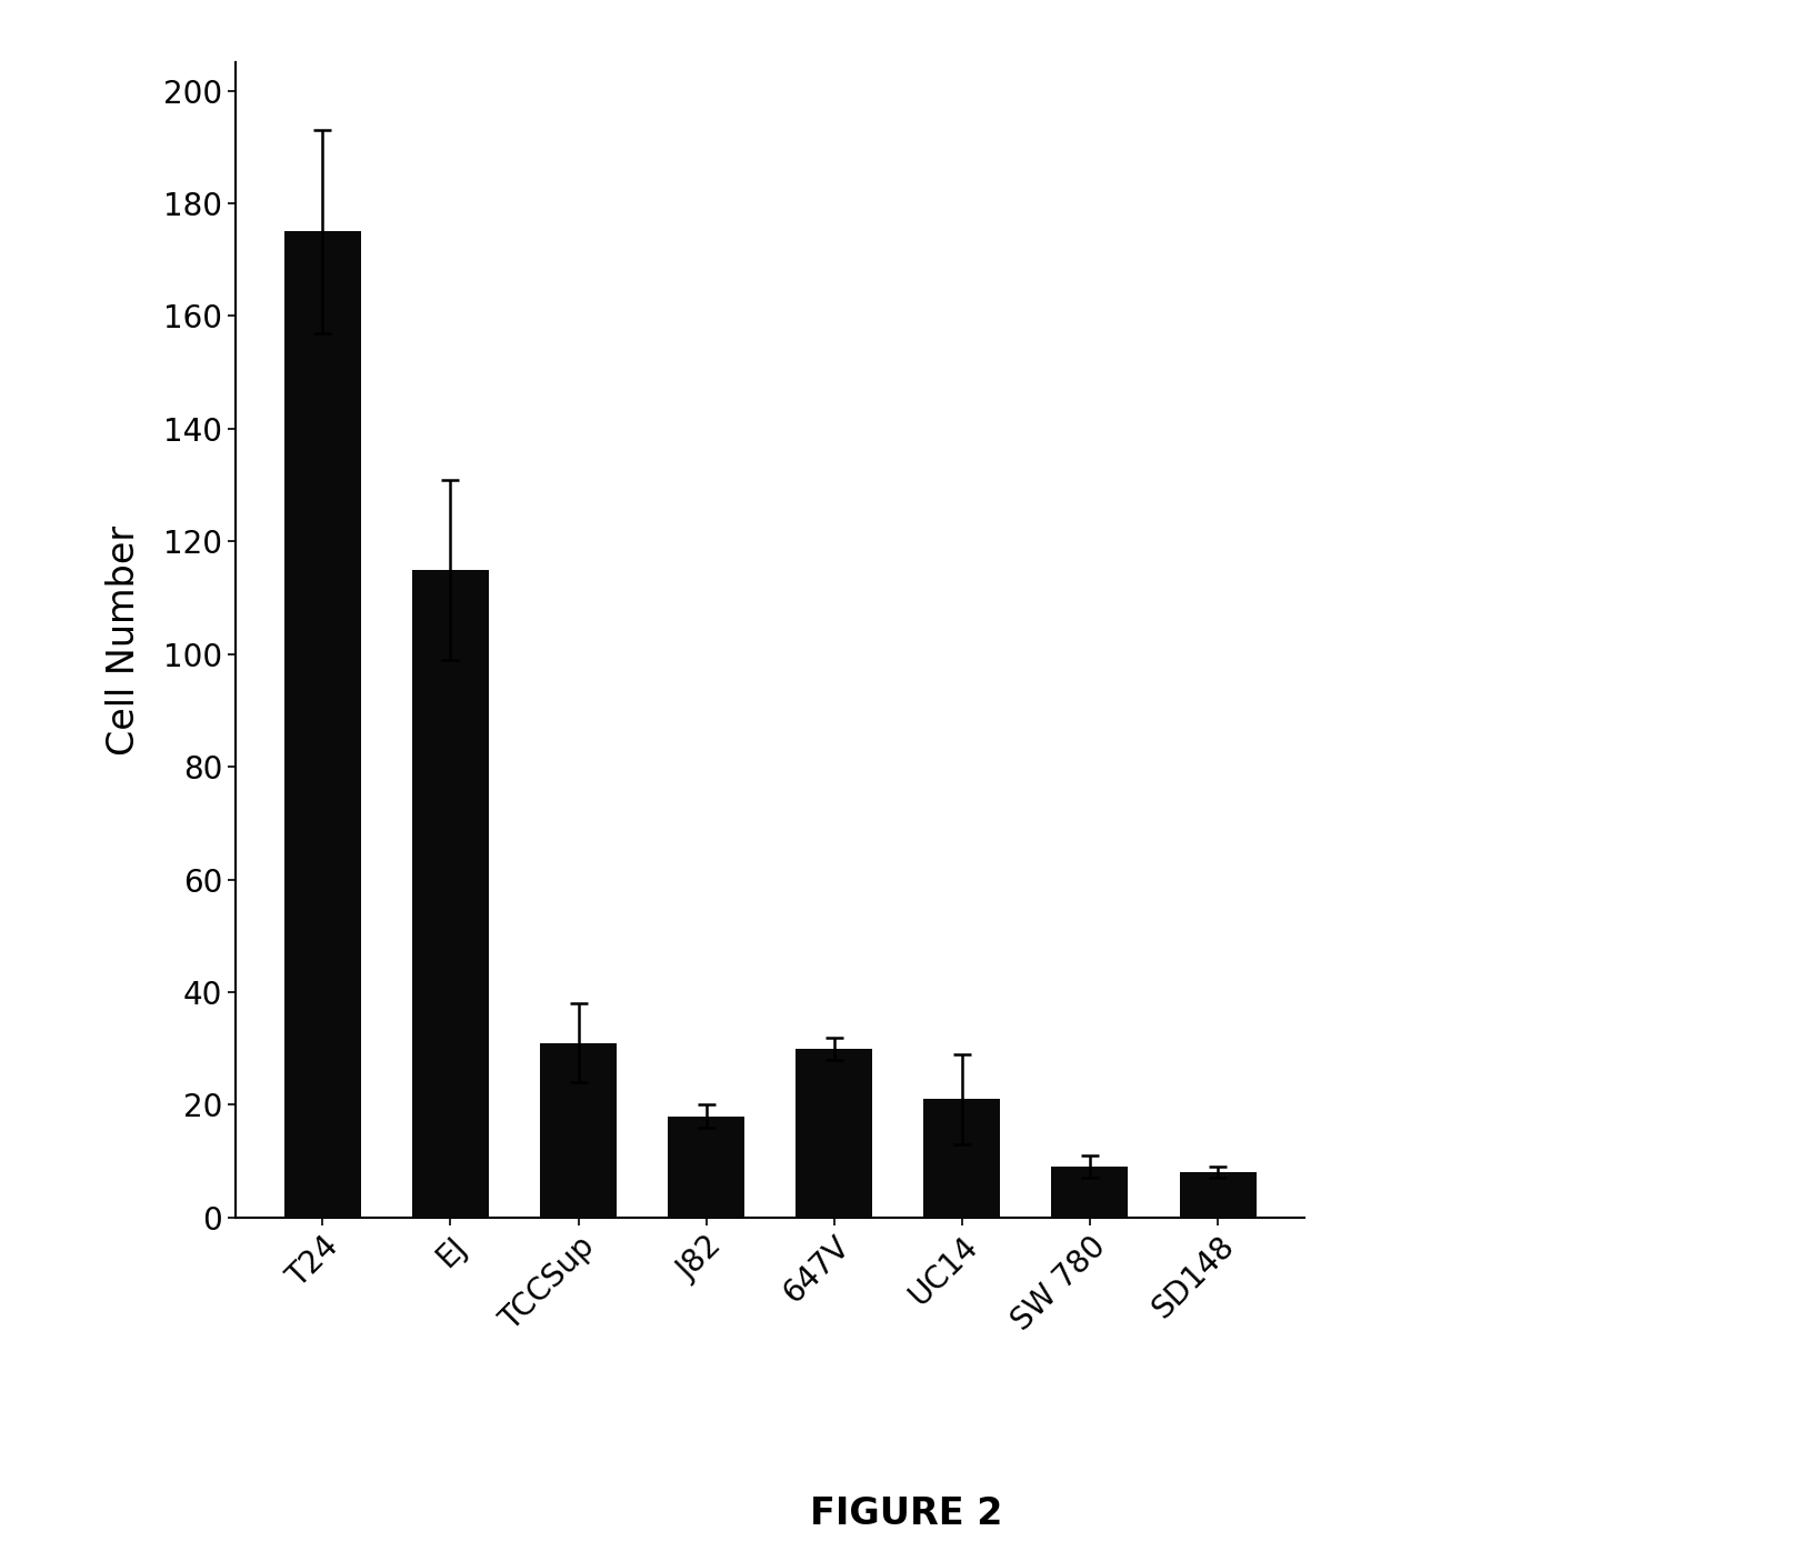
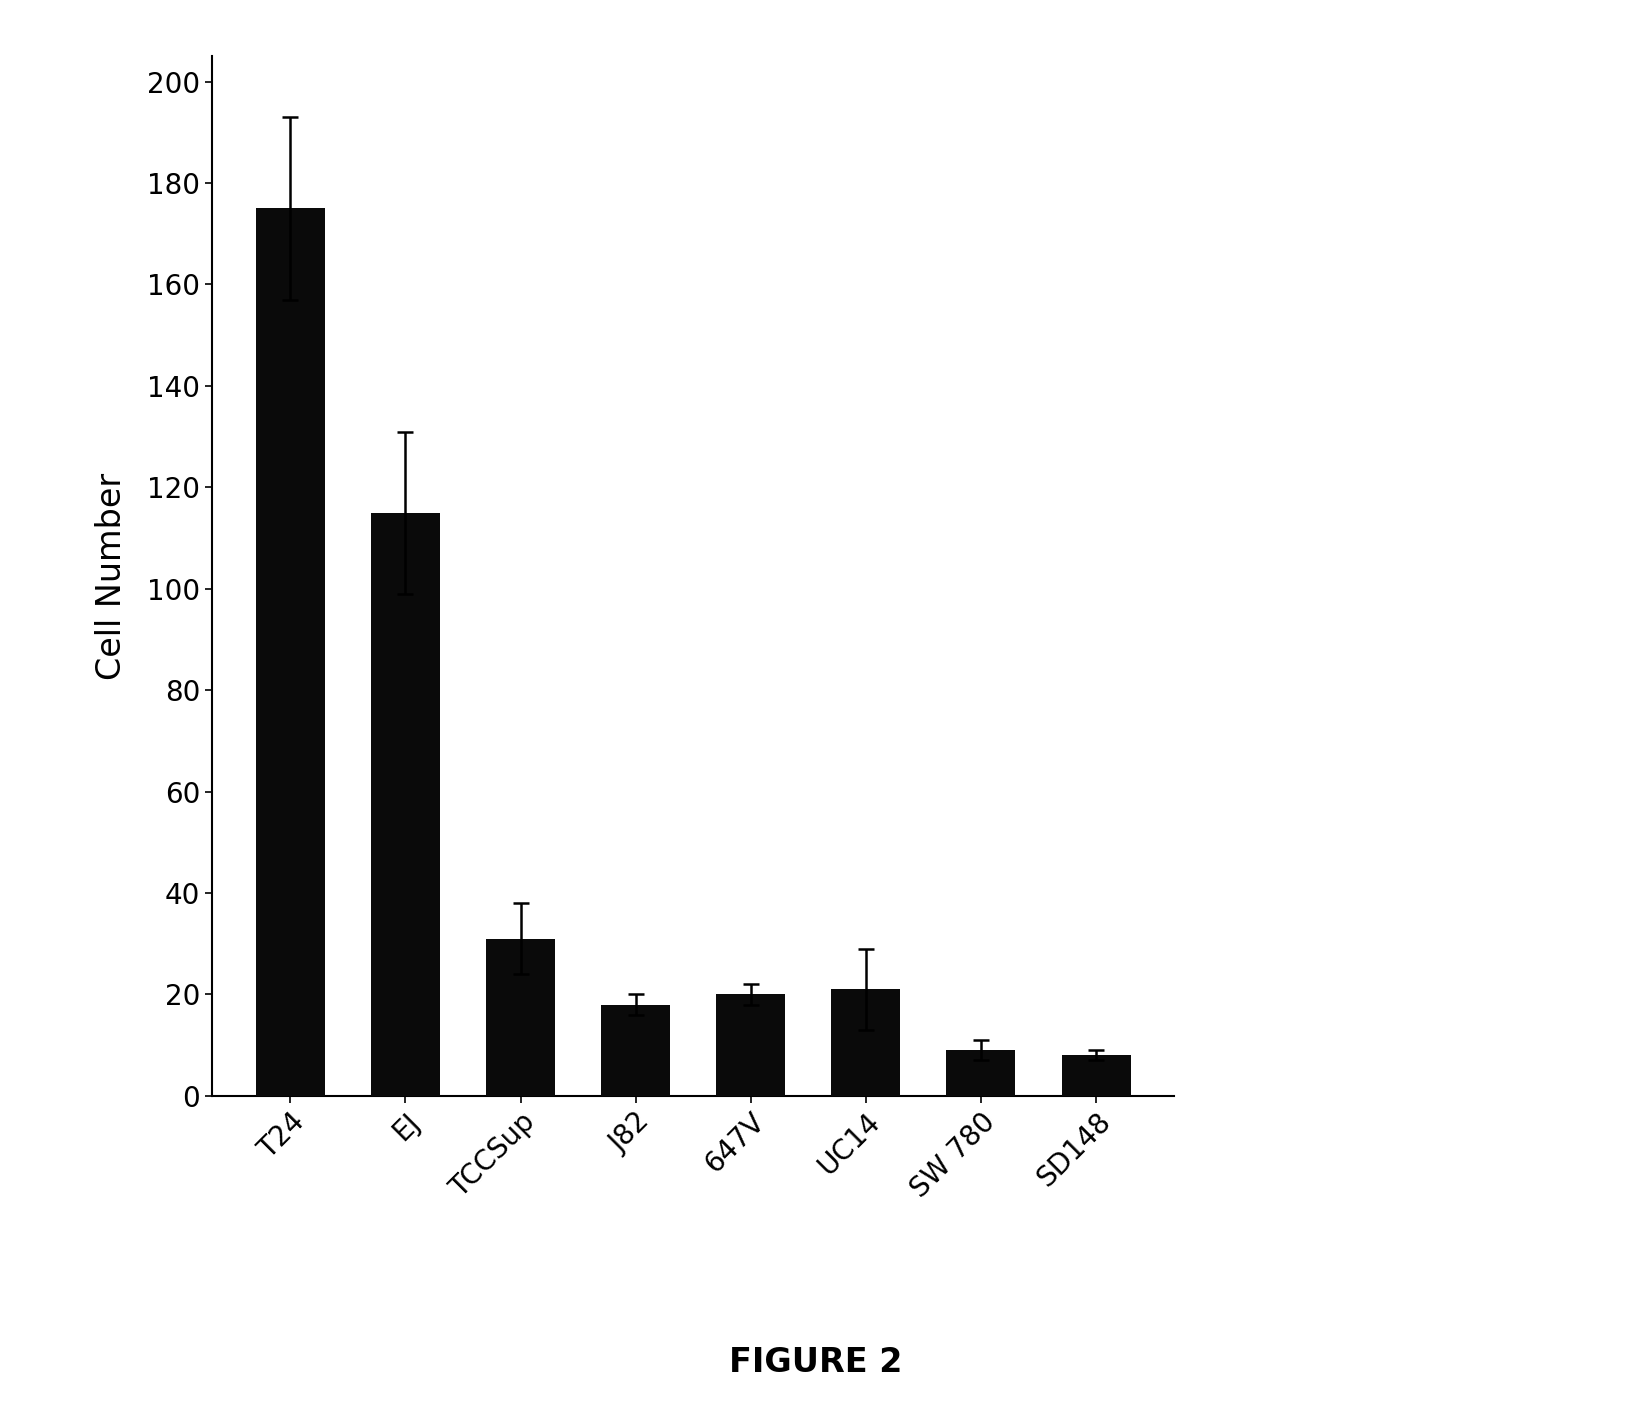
647V: 30 -> 20
